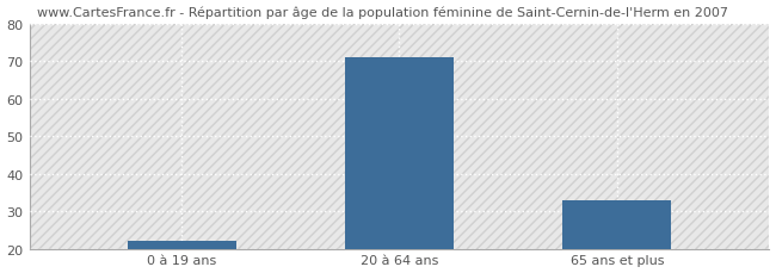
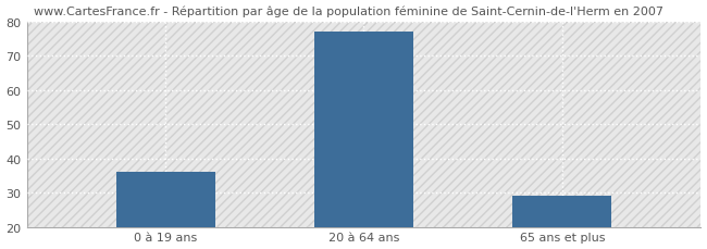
0 à 19 ans: 22 -> 36
20 à 64 ans: 71 -> 77
65 ans et plus: 33 -> 29
